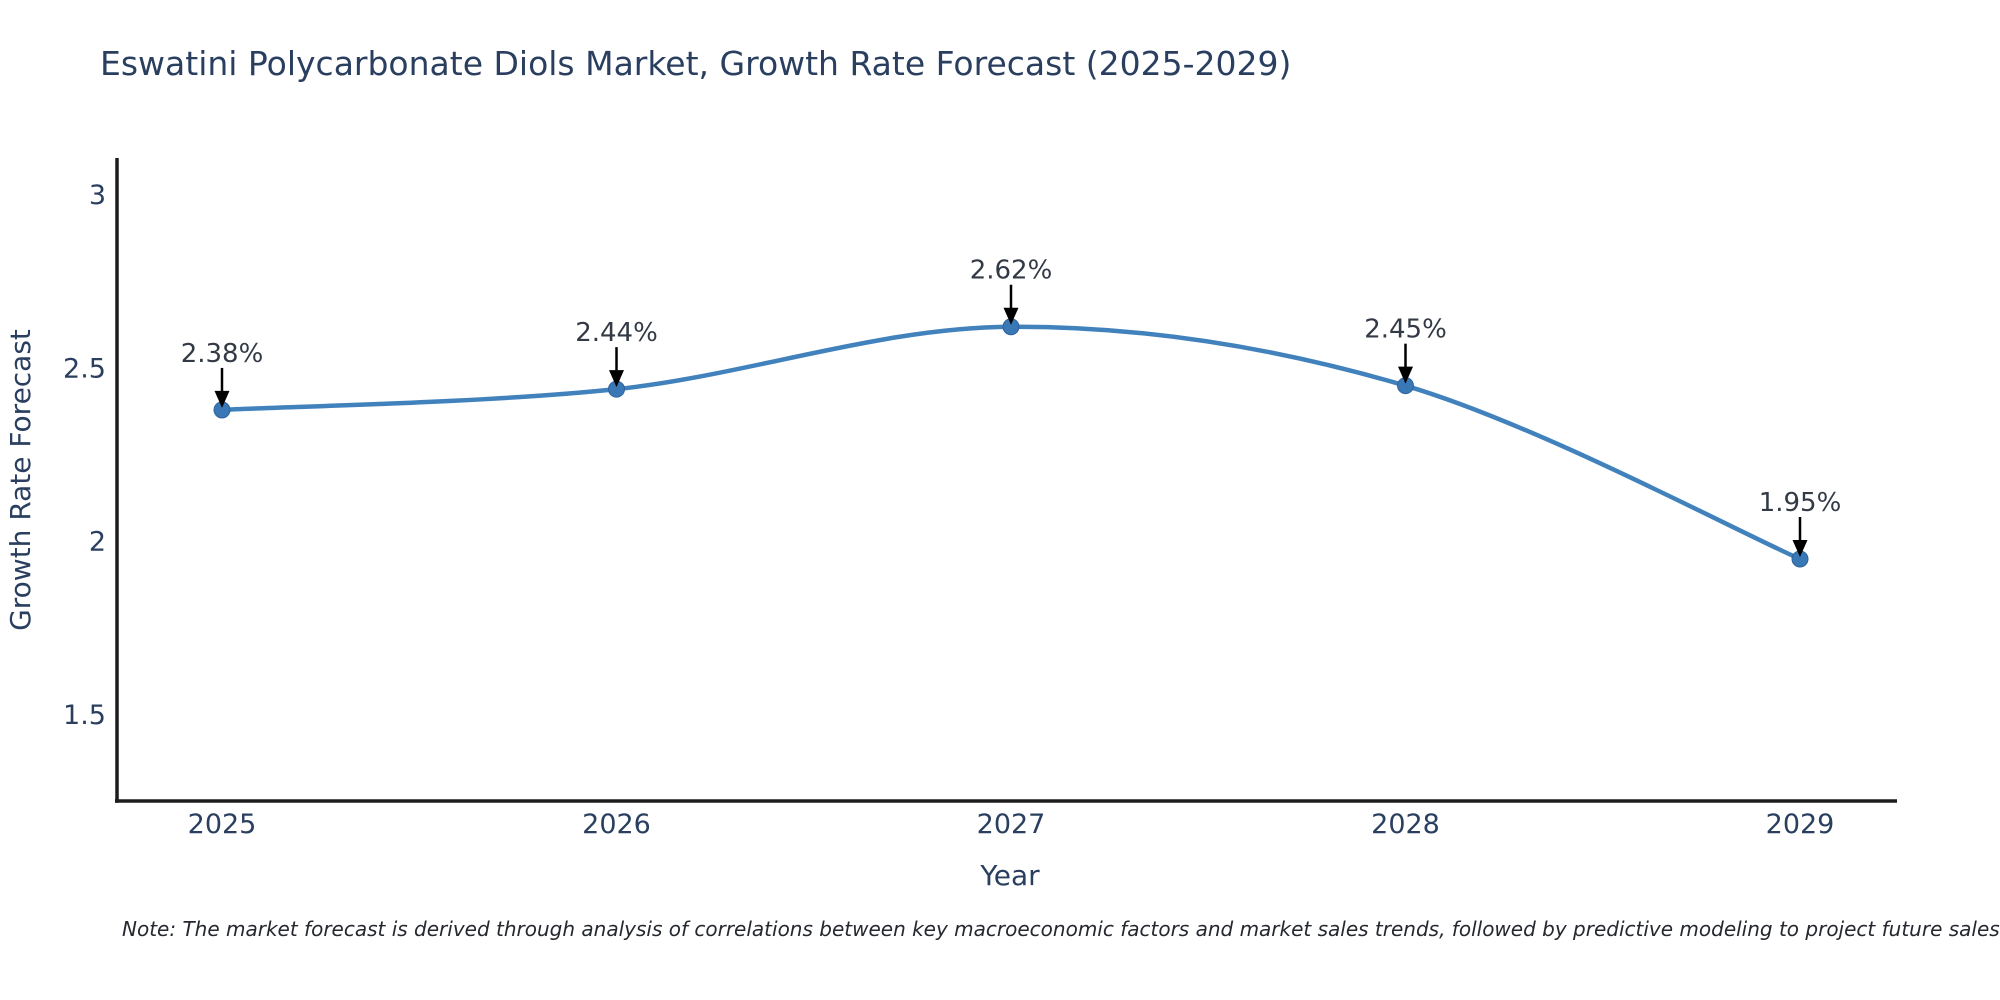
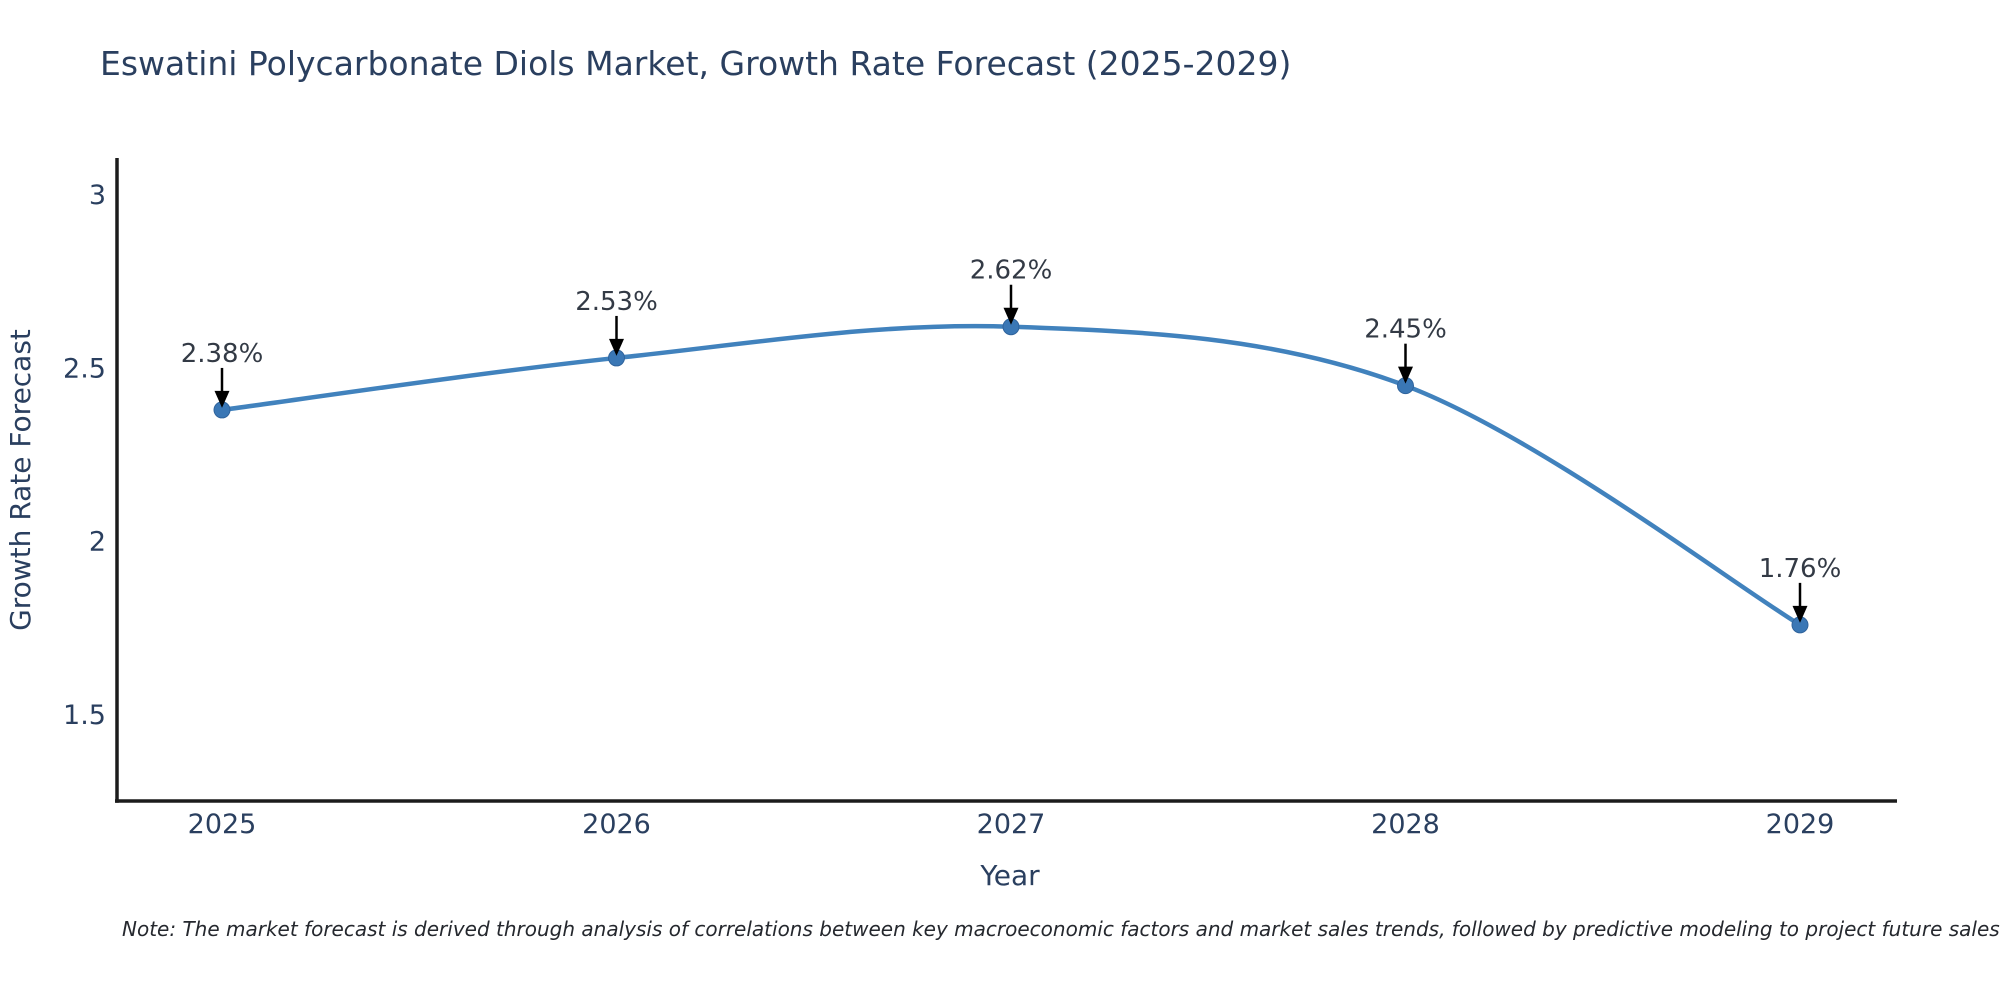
2026: 2.44% -> 2.53%
2029: 1.95% -> 1.76%
